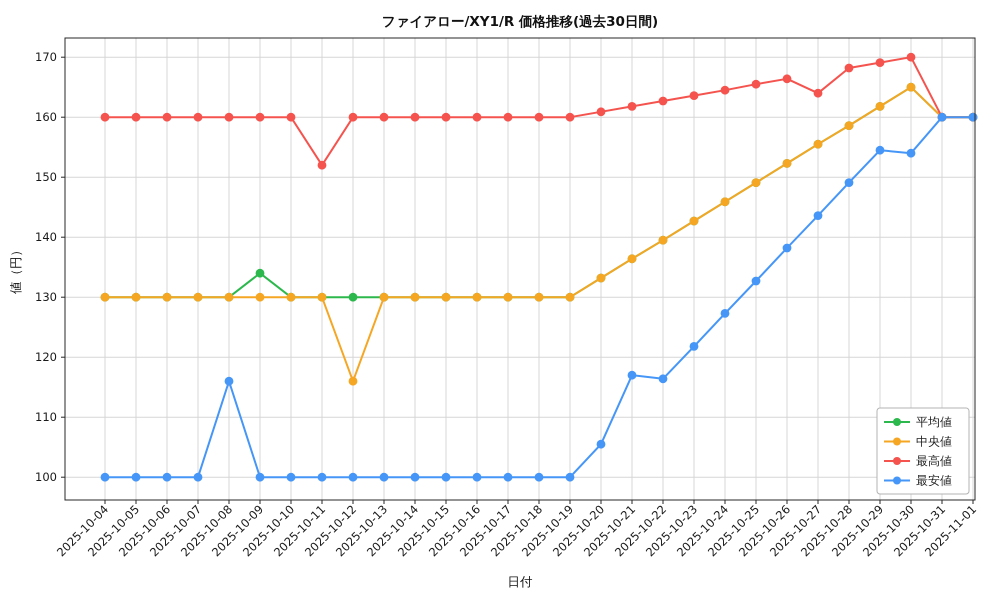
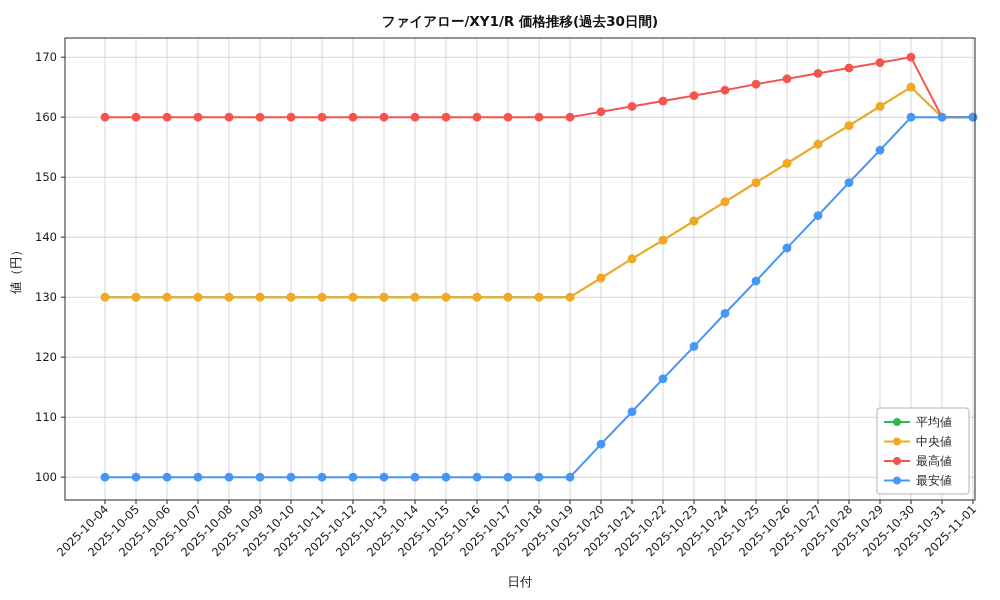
最安値/2025-10-08: 116 -> 100
平均値/2025-10-09: 134 -> 130
最高値/2025-10-11: 152 -> 160
中央値/2025-10-12: 116 -> 130
最安値/2025-10-21: 117 -> 111
最高値/2025-10-27: 164 -> 167
最安値/2025-10-30: 154 -> 160
